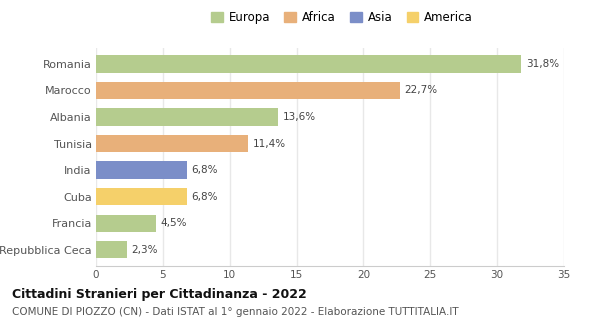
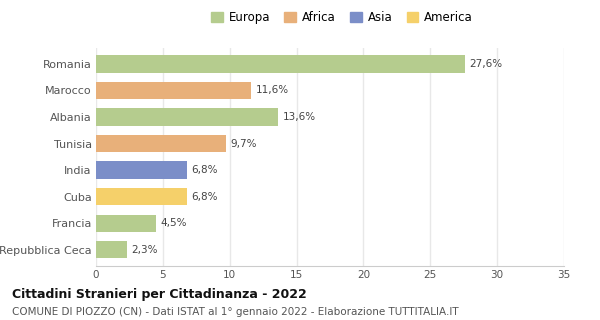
Romania: 31,8% -> 27,6%
Marocco: 22,7% -> 11,6%
Tunisia: 11,4% -> 9,7%
